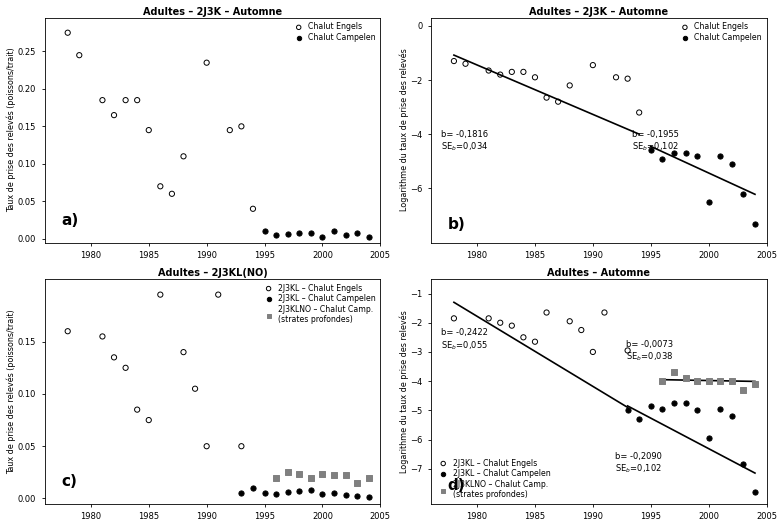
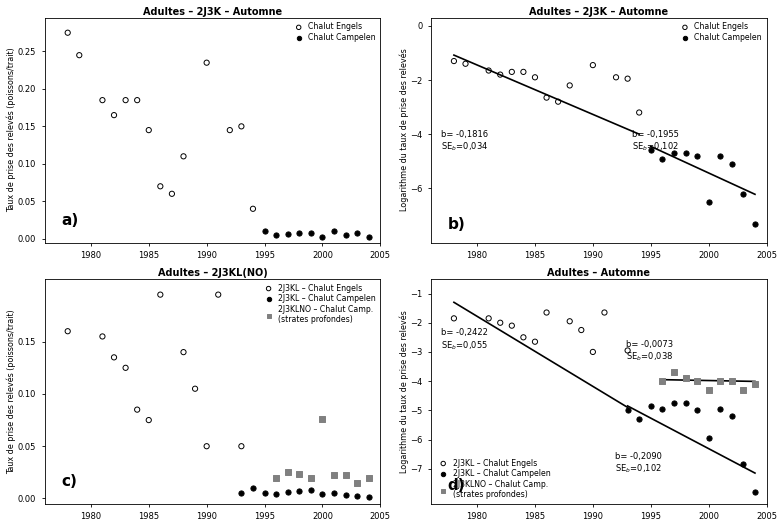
Adultes – 2J3KL(NO)/2J3KLNO – Chalut Camp. (strates profondes)/2000: 0.023 -> 0.076
Adultes – Automne/2J3KLNO – Chalut Camp. (strates profondes)/2000: -4.0 -> -4.3
